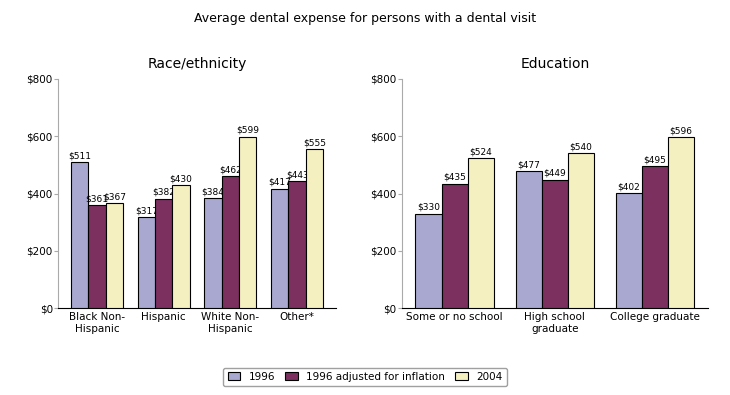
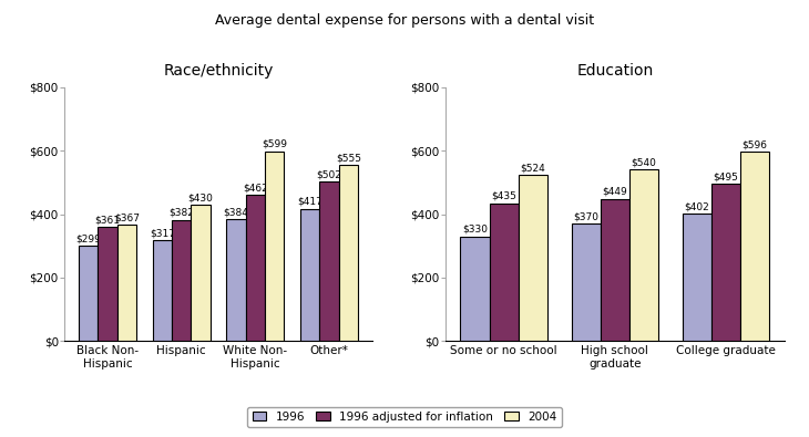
Race/ethnicity/1996/Black Non- Hispanic: $511 -> $299
Race/ethnicity/1996 adjusted for inflation/Other*: $443 -> $502
Education/1996/High school graduate: $477 -> $370
